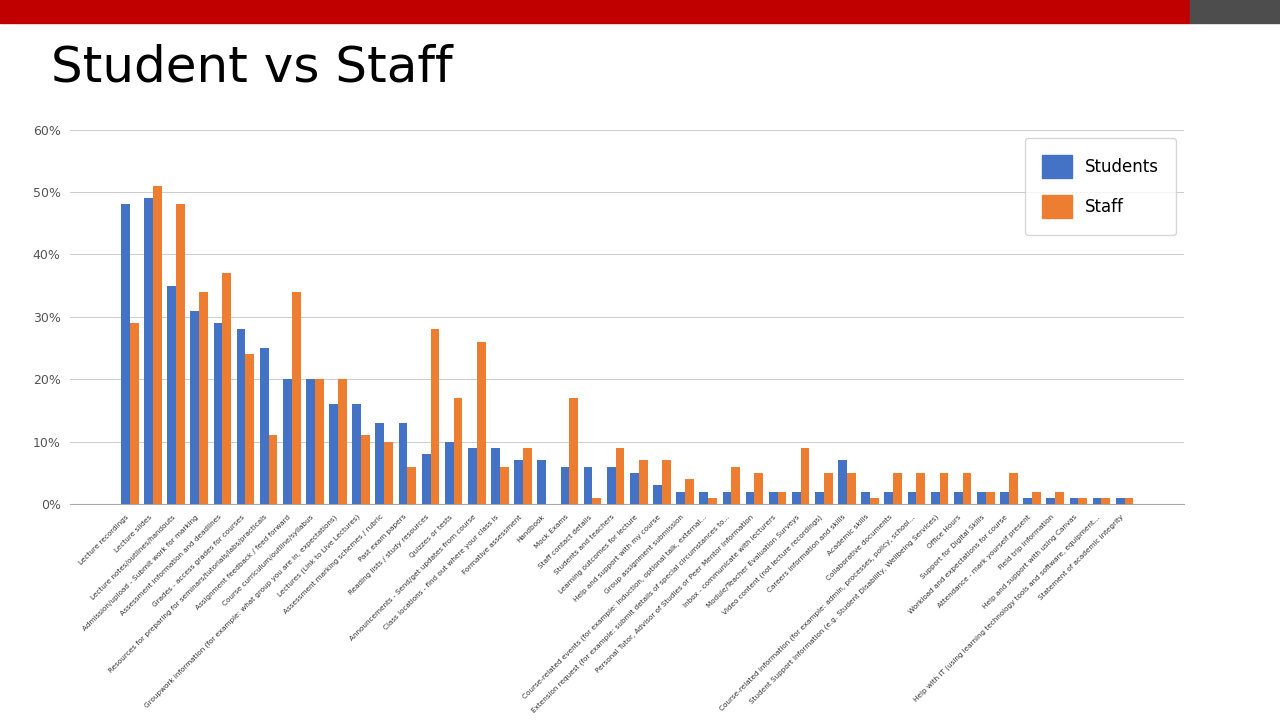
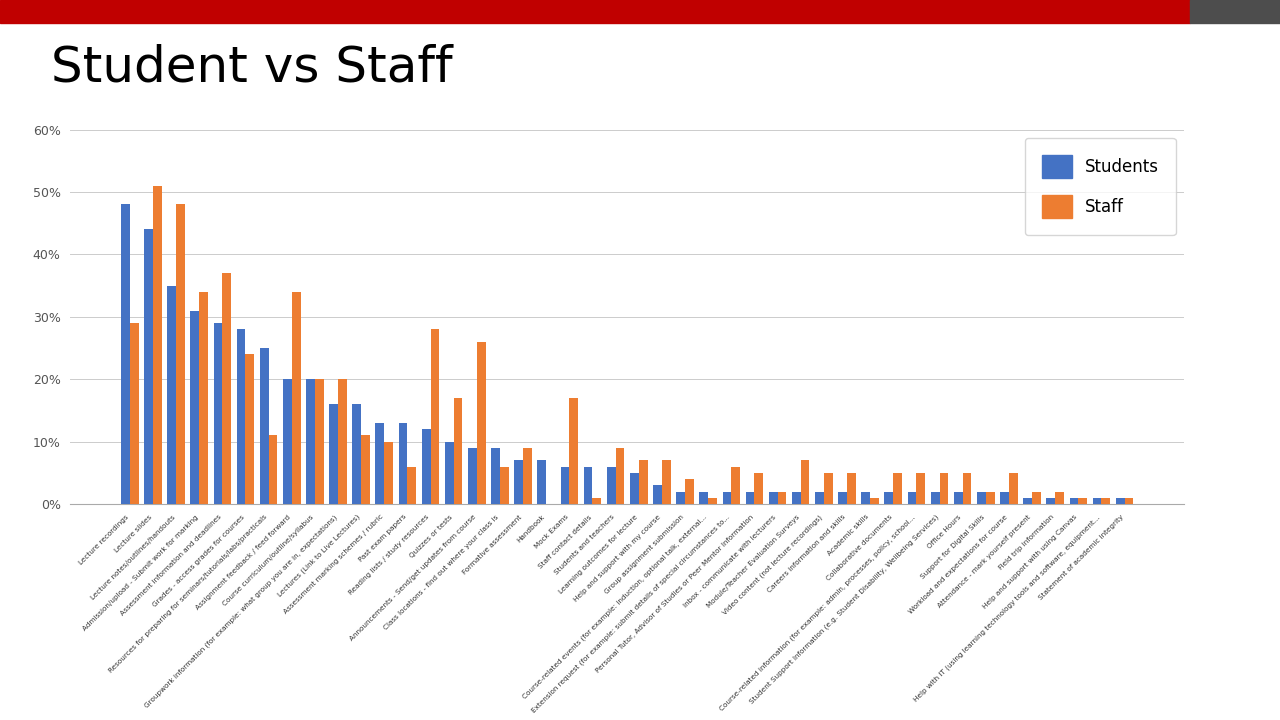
Students/Lecture slides: 49% -> 44%
Students/Reading lists / study resources: 8% -> 12%
Staff/Module/Teacher Evaluation Surveys: 9% -> 7%
Students/Careers information and skills: 7% -> 2%
